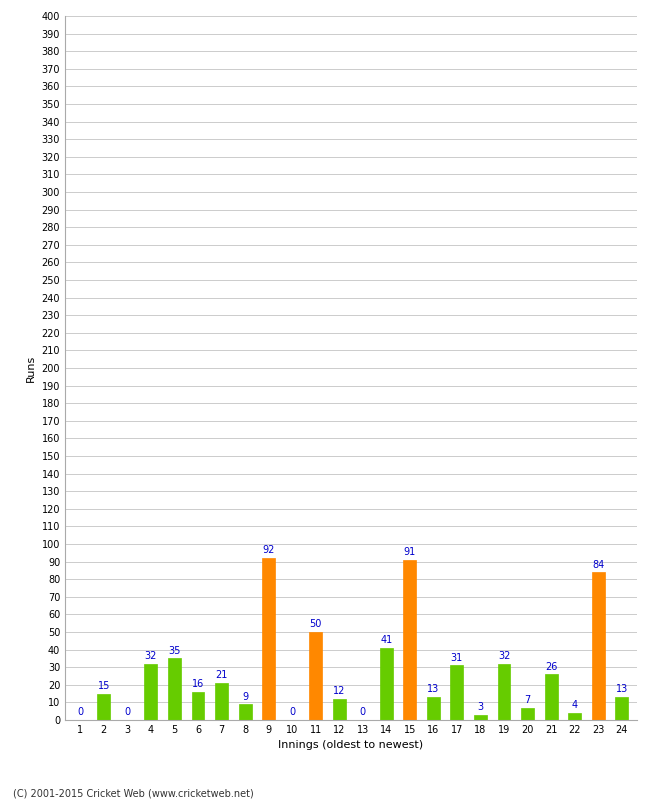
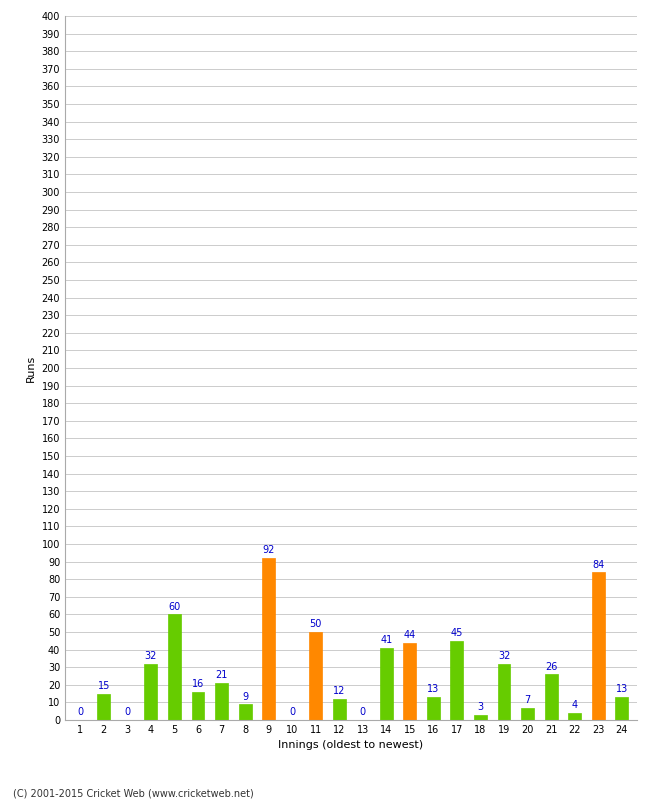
5: 35 -> 60
15: 91 -> 44
17: 31 -> 45
